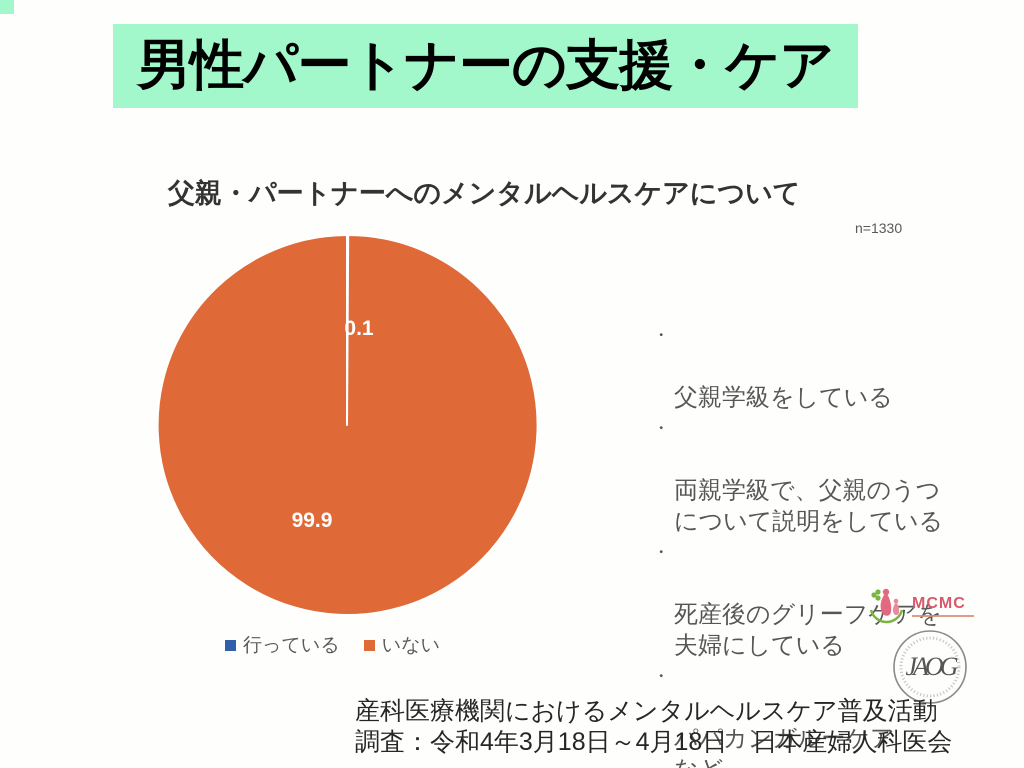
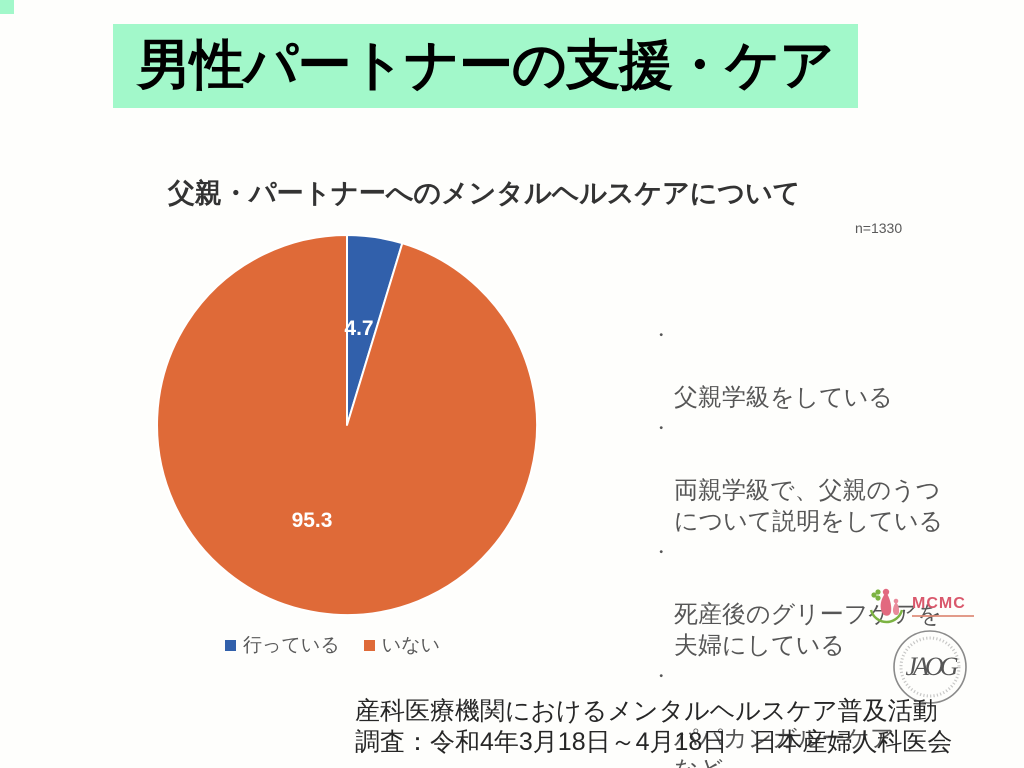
行っている: 0.1 -> 4.7
いない: 99.9 -> 95.3
